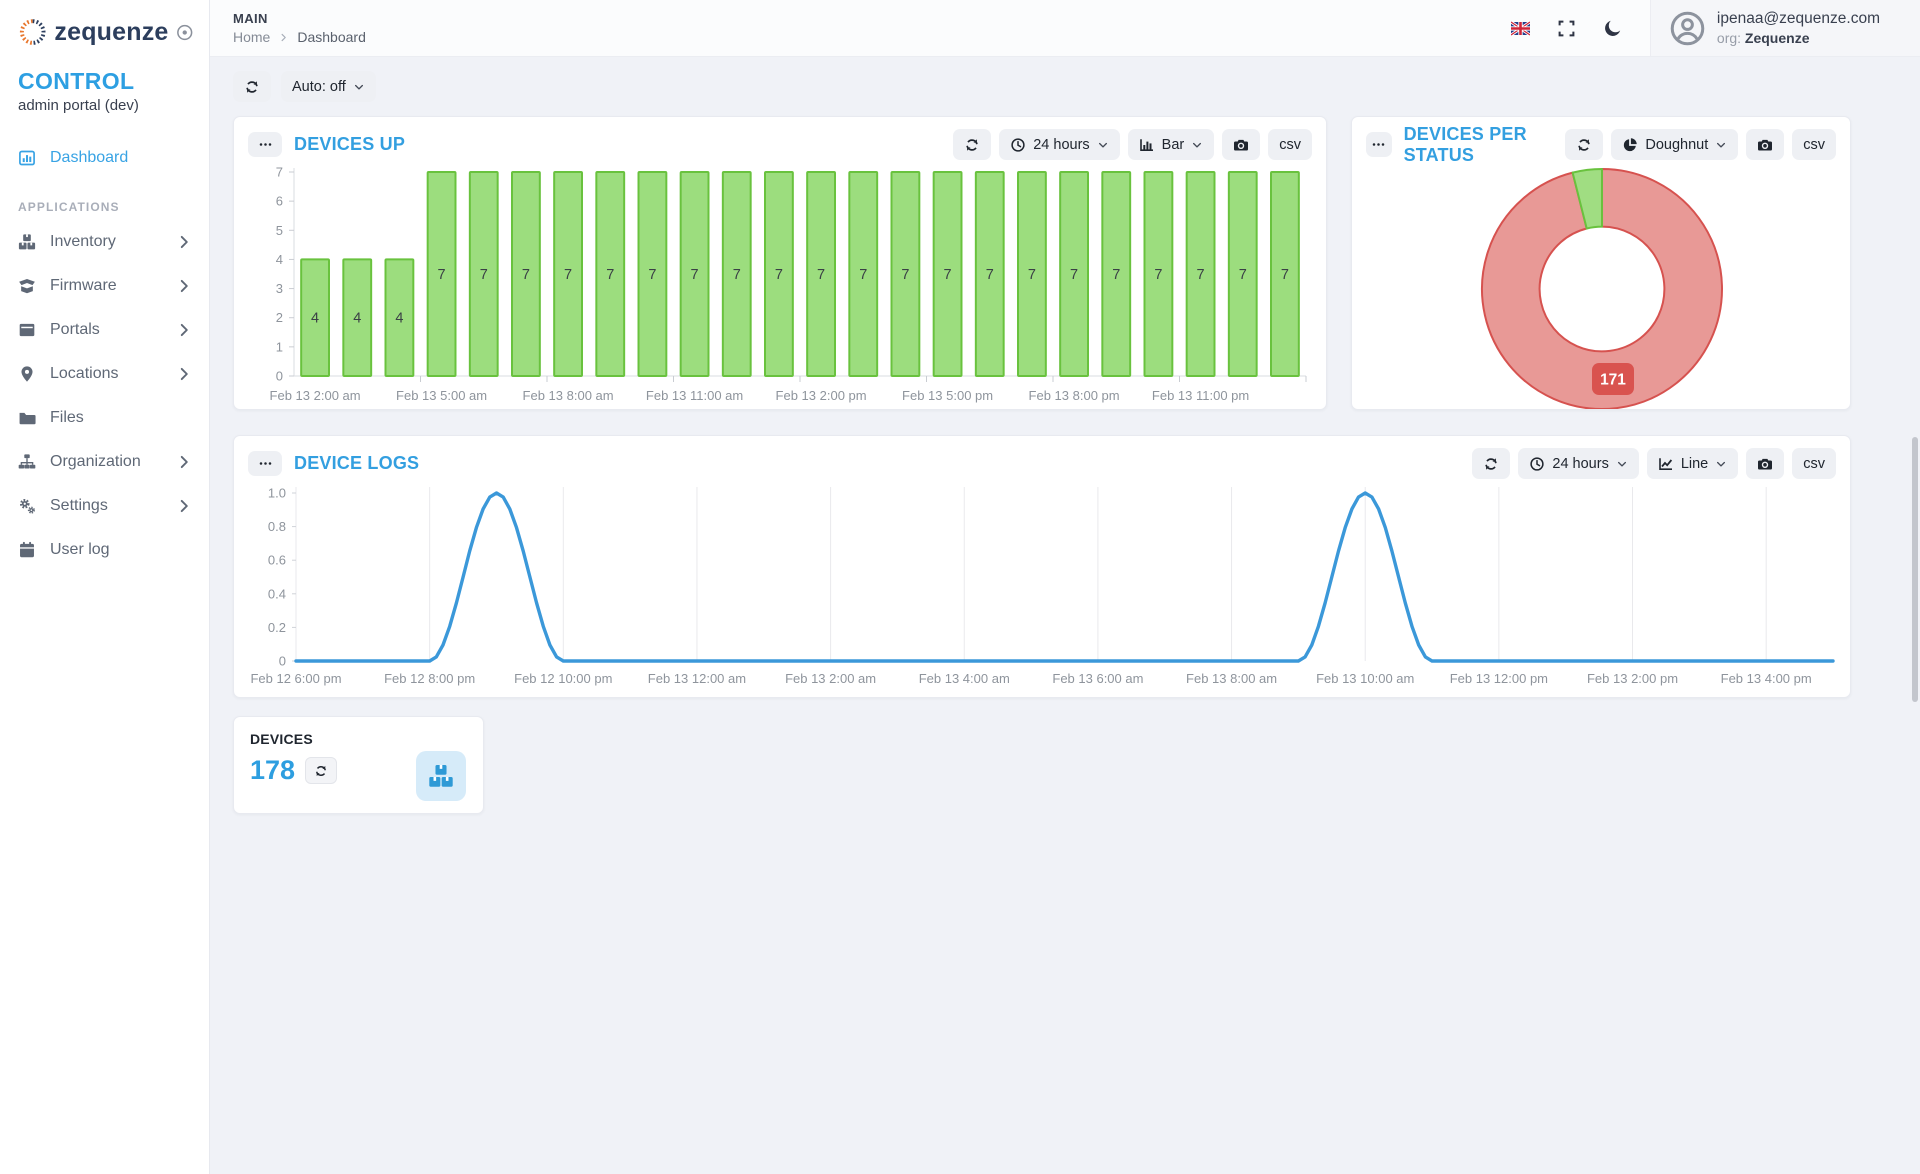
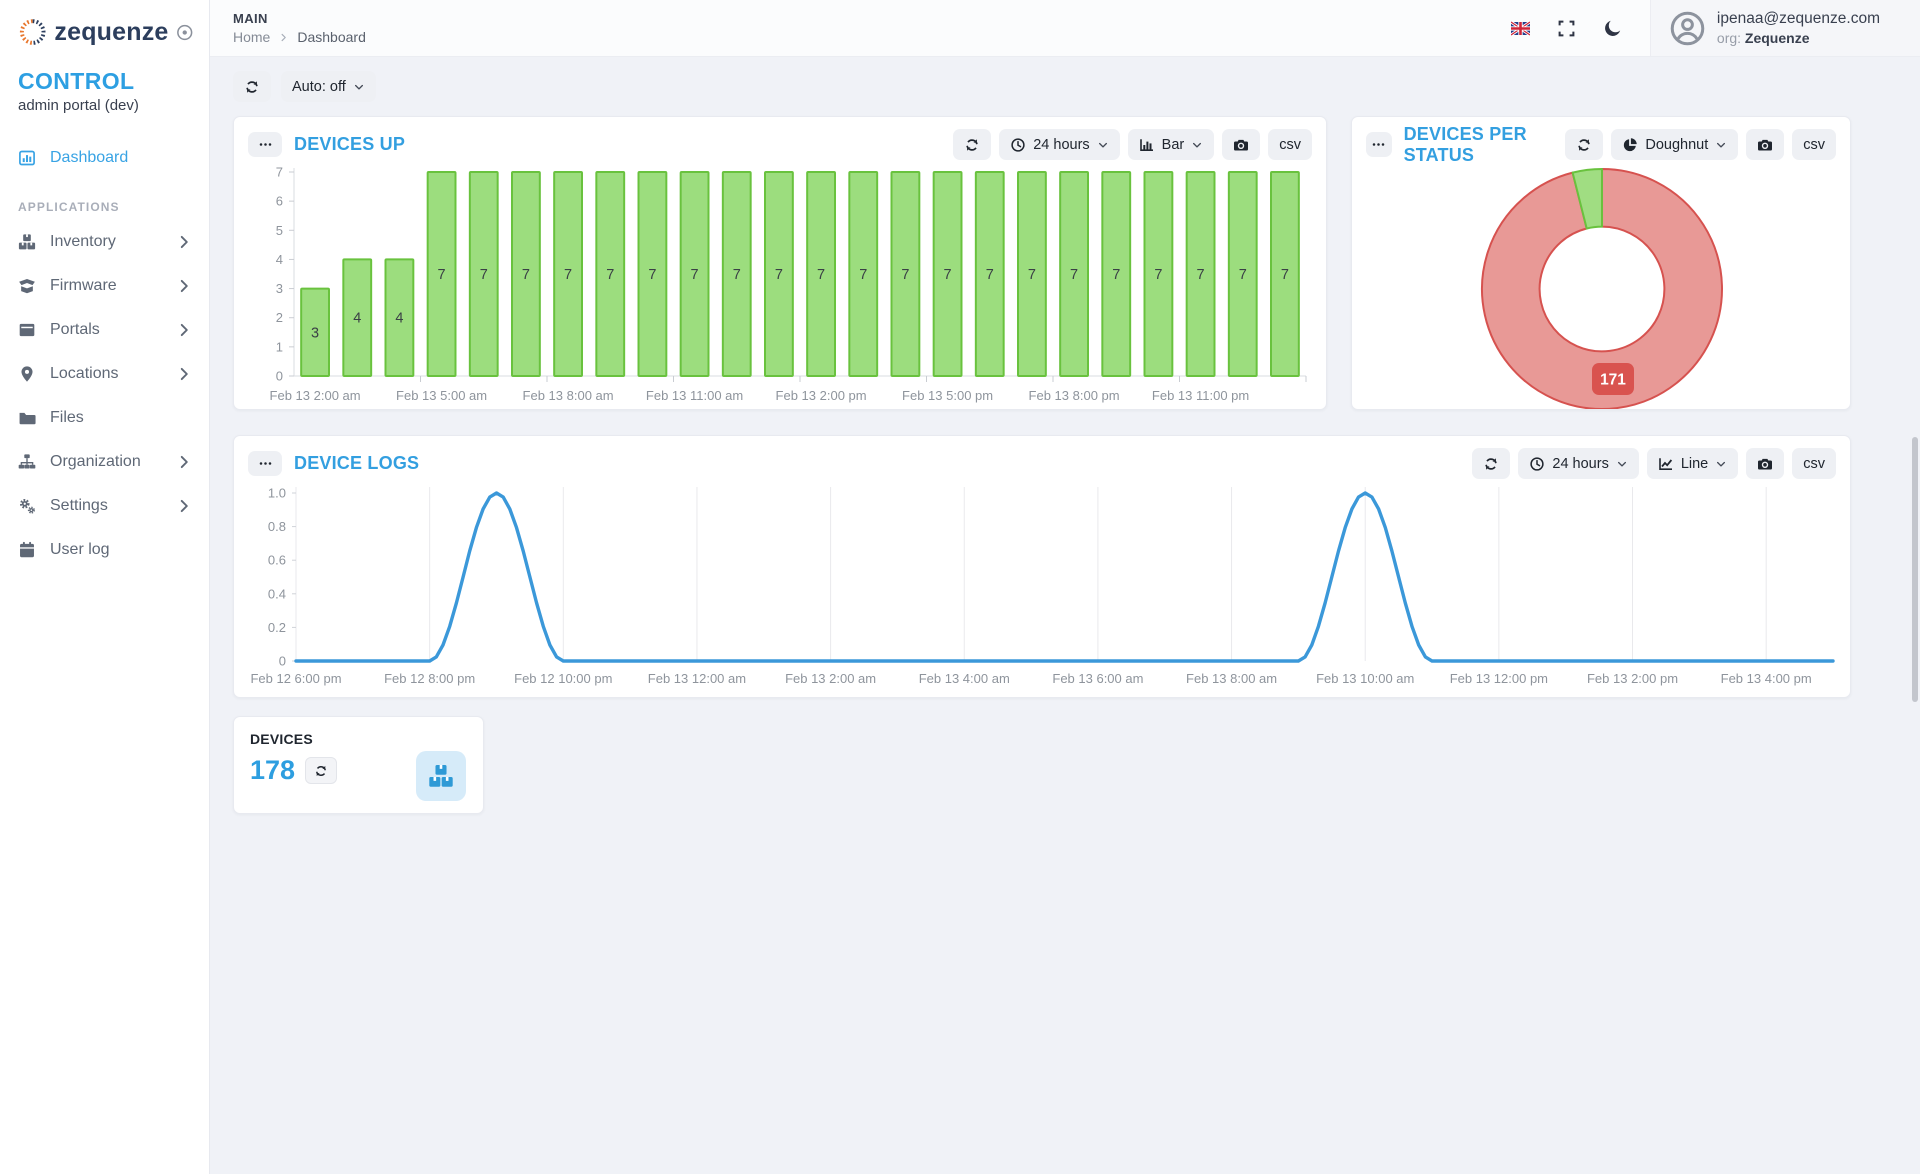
DEVICES UP/Feb 13 2:00 am: 4 -> 3
